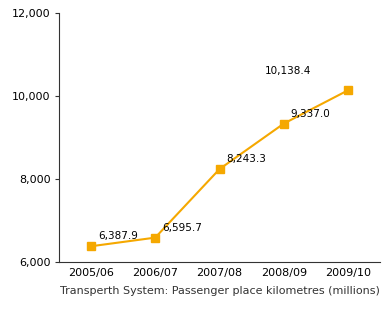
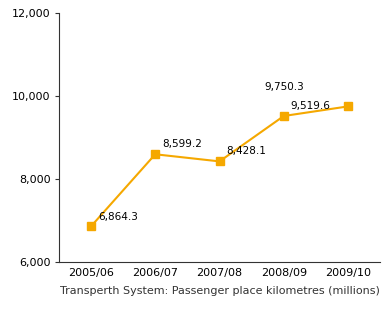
2005/06: 6,387.9 -> 6,864.3
2006/07: 6,595.7 -> 8,599.2
2007/08: 8,243.3 -> 8,428.1
2008/09: 9,337.0 -> 9,519.6
2009/10: 10,138.4 -> 9,750.3
